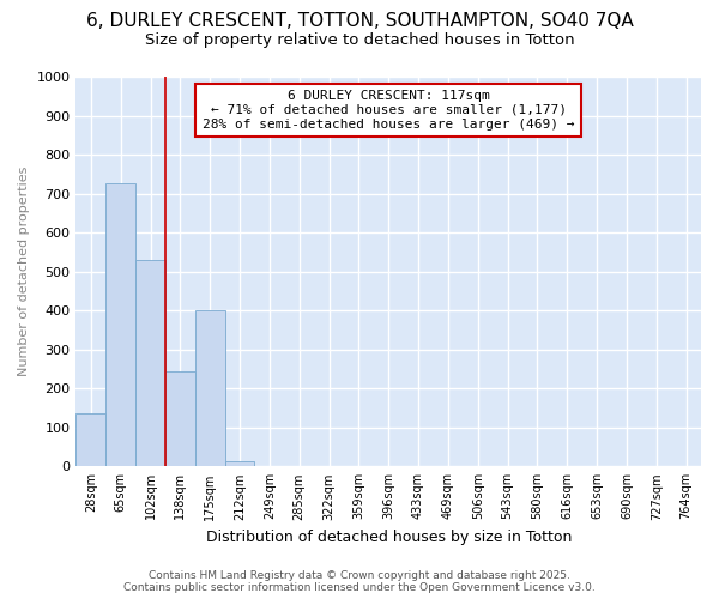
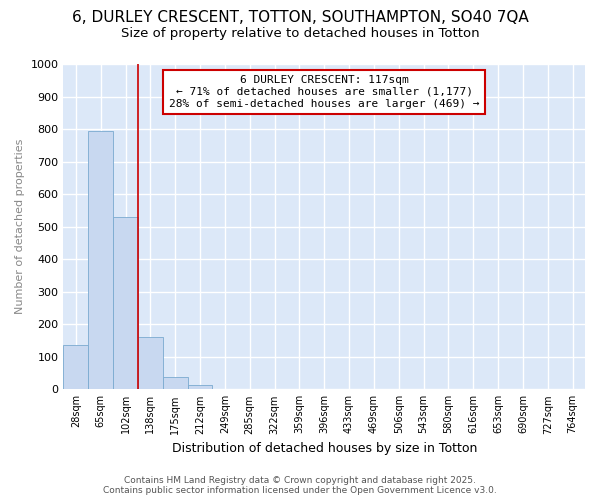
65sqm: 725 -> 795
138sqm: 245 -> 162
175sqm: 400 -> 38
